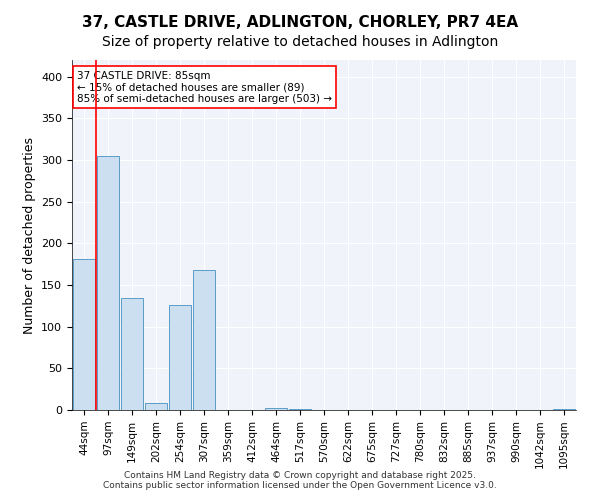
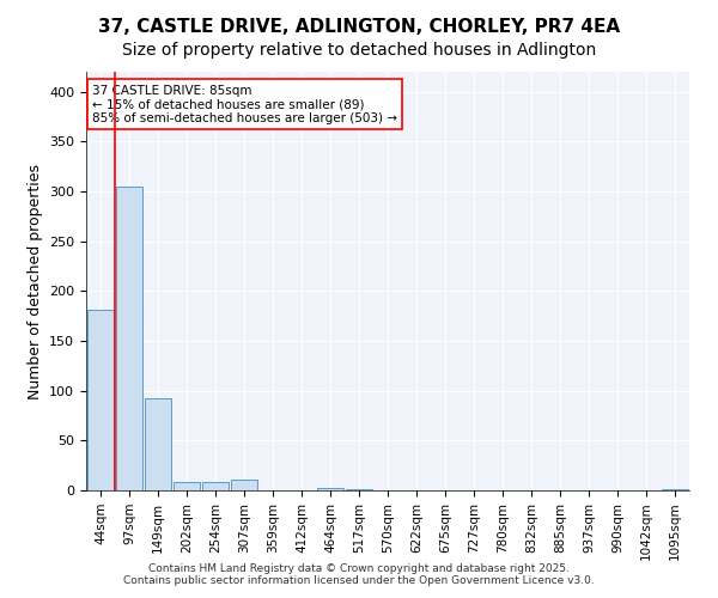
149sqm: 134 -> 93
254sqm: 126 -> 9
307sqm: 168 -> 11
